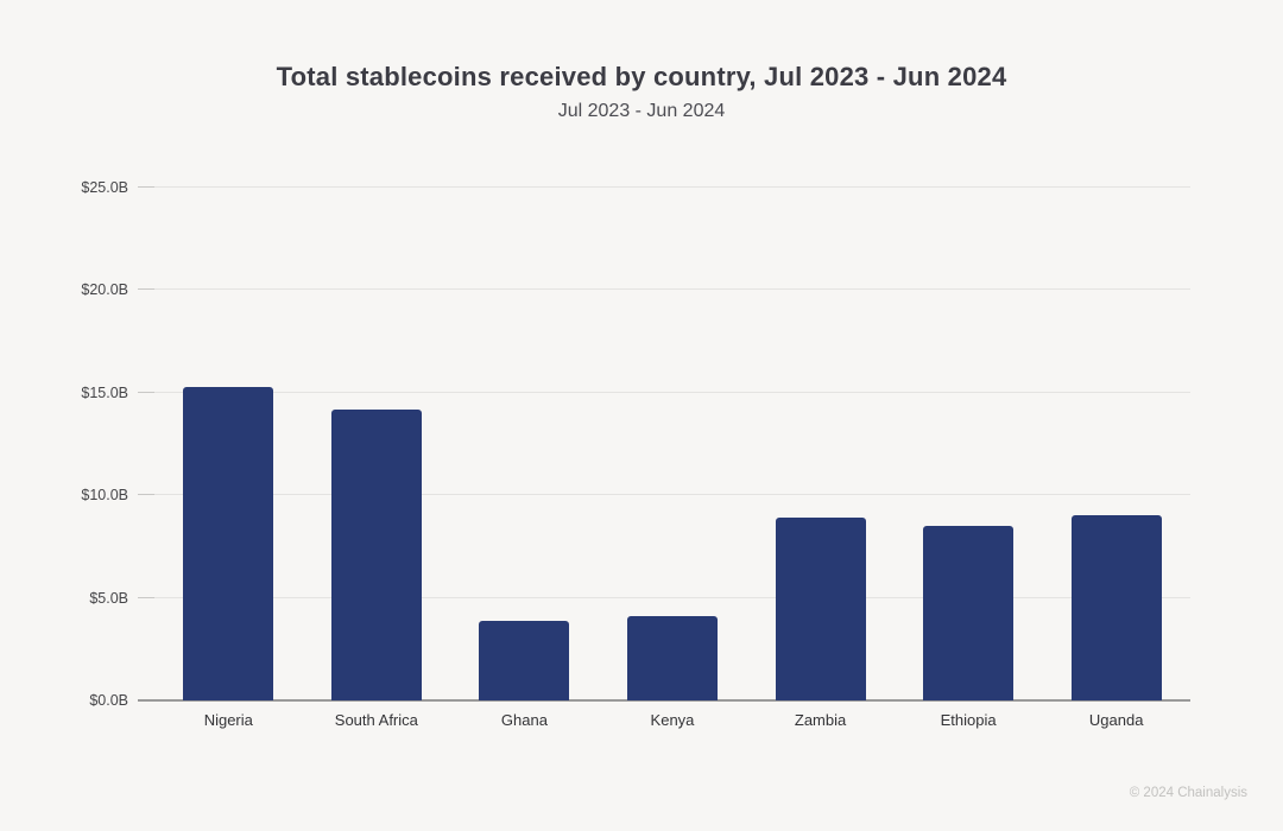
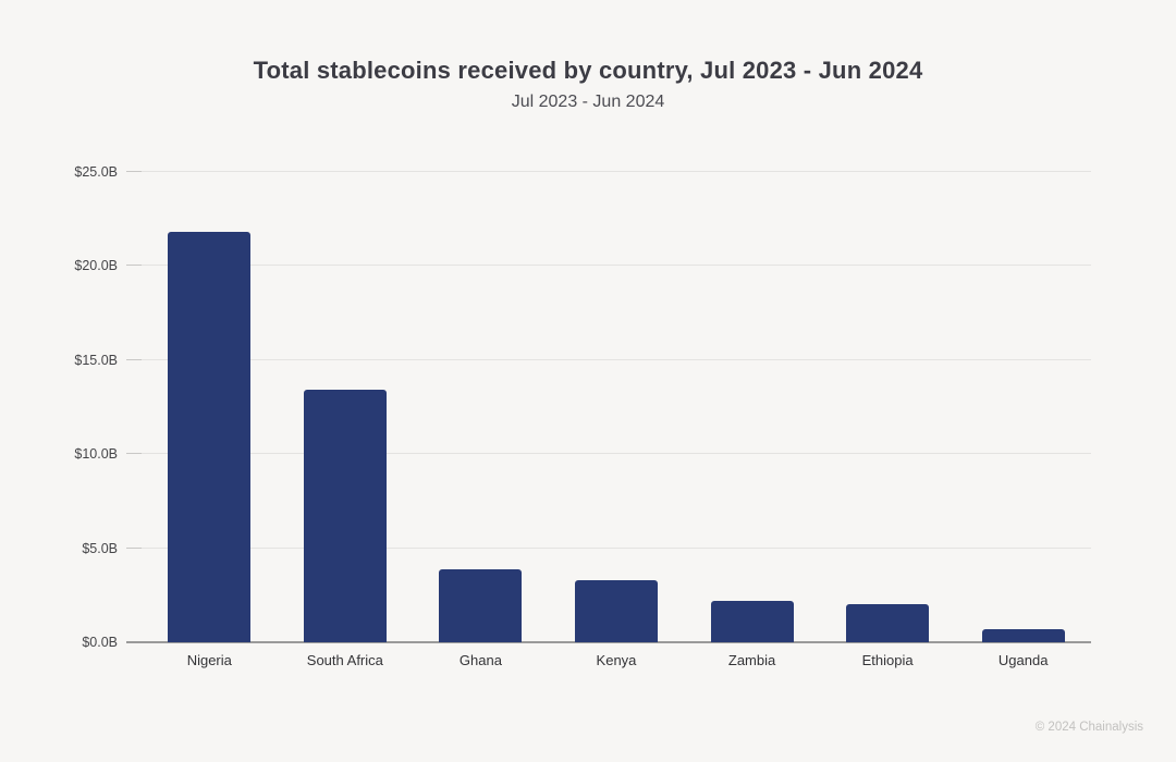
Nigeria: $15.3B -> $21.8B
South Africa: $14.2B -> $13.4B
Kenya: $4.1B -> $3.3B
Zambia: $8.9B -> $2.2B
Ethiopia: $8.5B -> $2.0B
Uganda: $9.0B -> $0.7B
